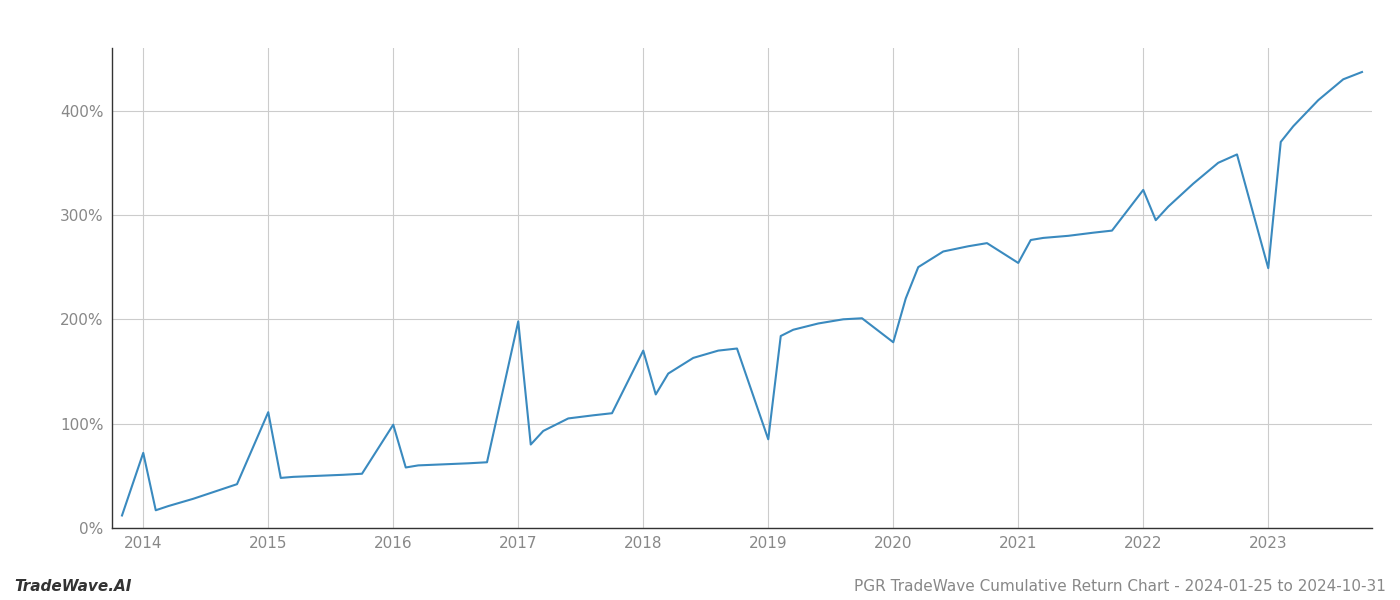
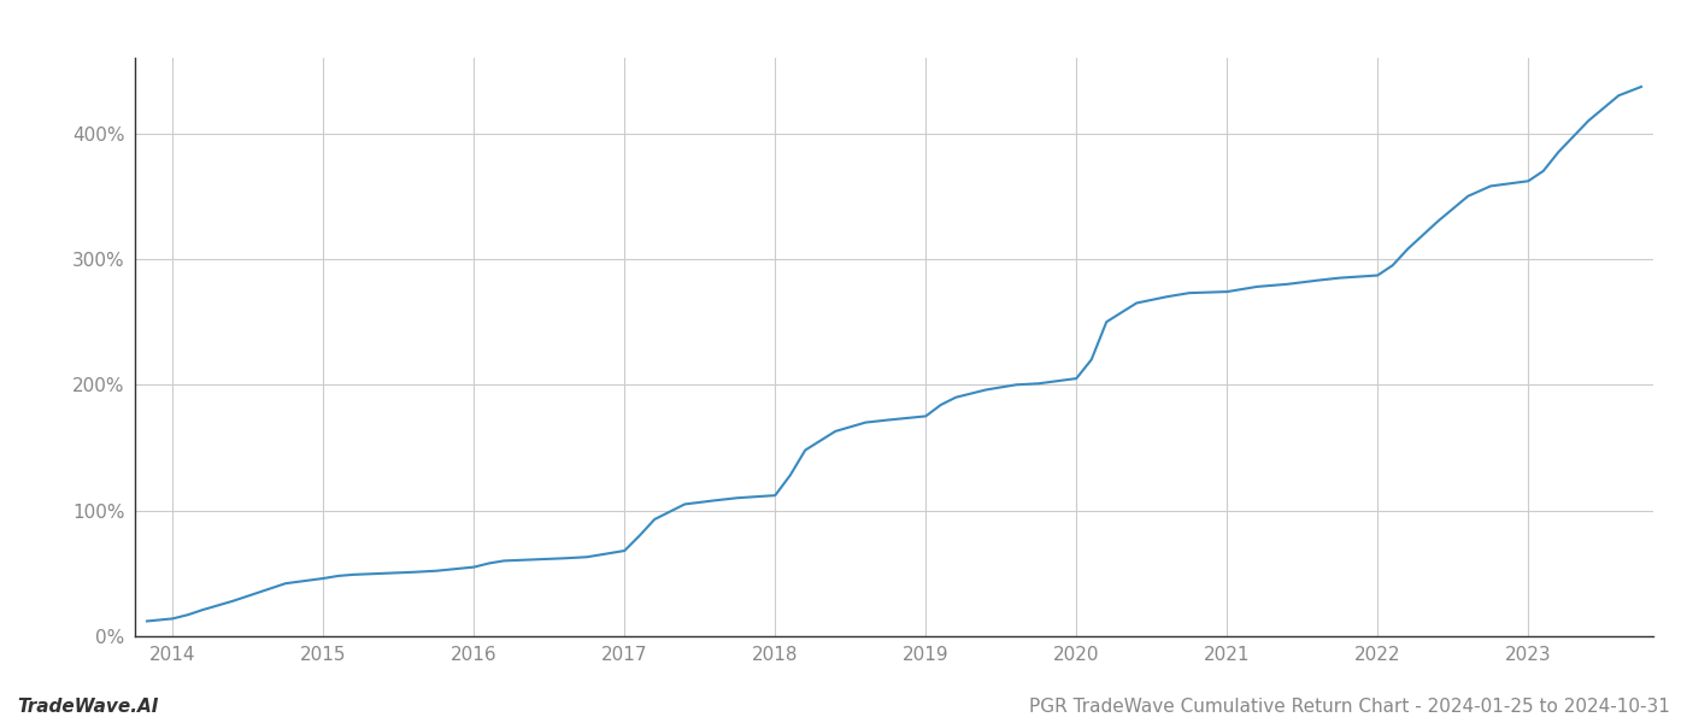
2014: 72% -> 14%
2015: 111% -> 46%
2016: 99% -> 55%
2017: 198% -> 68%
2018: 170% -> 112%
2019: 85% -> 175%
2020: 178% -> 205%
2021: 254% -> 274%
2022: 324% -> 287%
2023: 249% -> 362%
